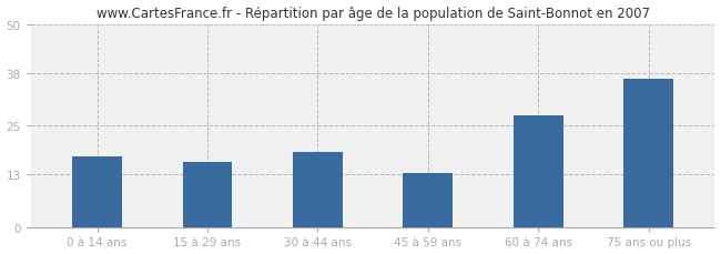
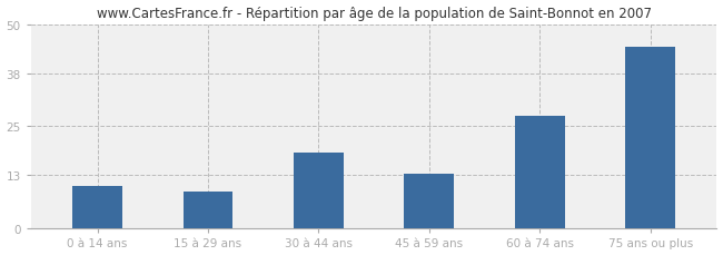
0 à 14 ans: 17.5 -> 10.5
15 à 29 ans: 16.0 -> 9.0
75 ans ou plus: 36.5 -> 44.5
